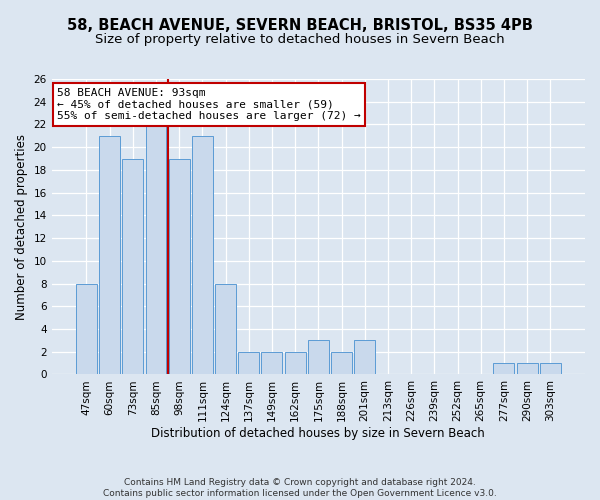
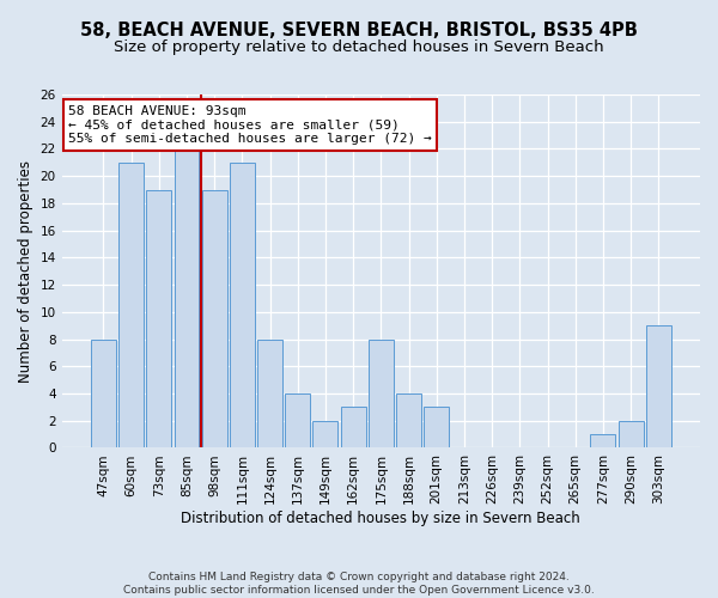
137sqm: 2 -> 4
162sqm: 2 -> 3
175sqm: 3 -> 8
188sqm: 2 -> 4
290sqm: 1 -> 2
303sqm: 1 -> 9
